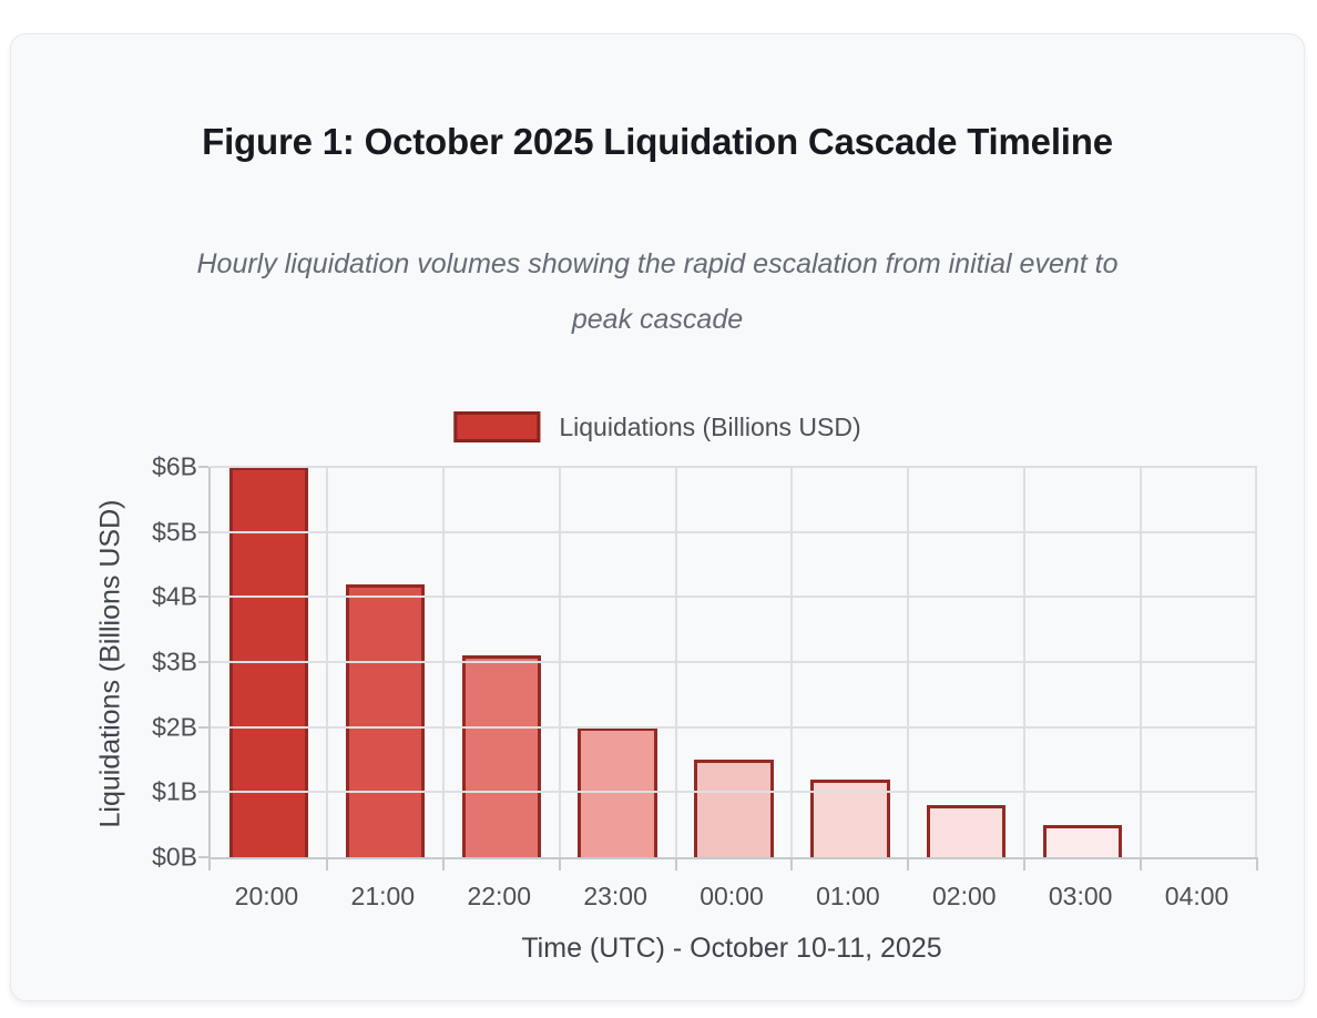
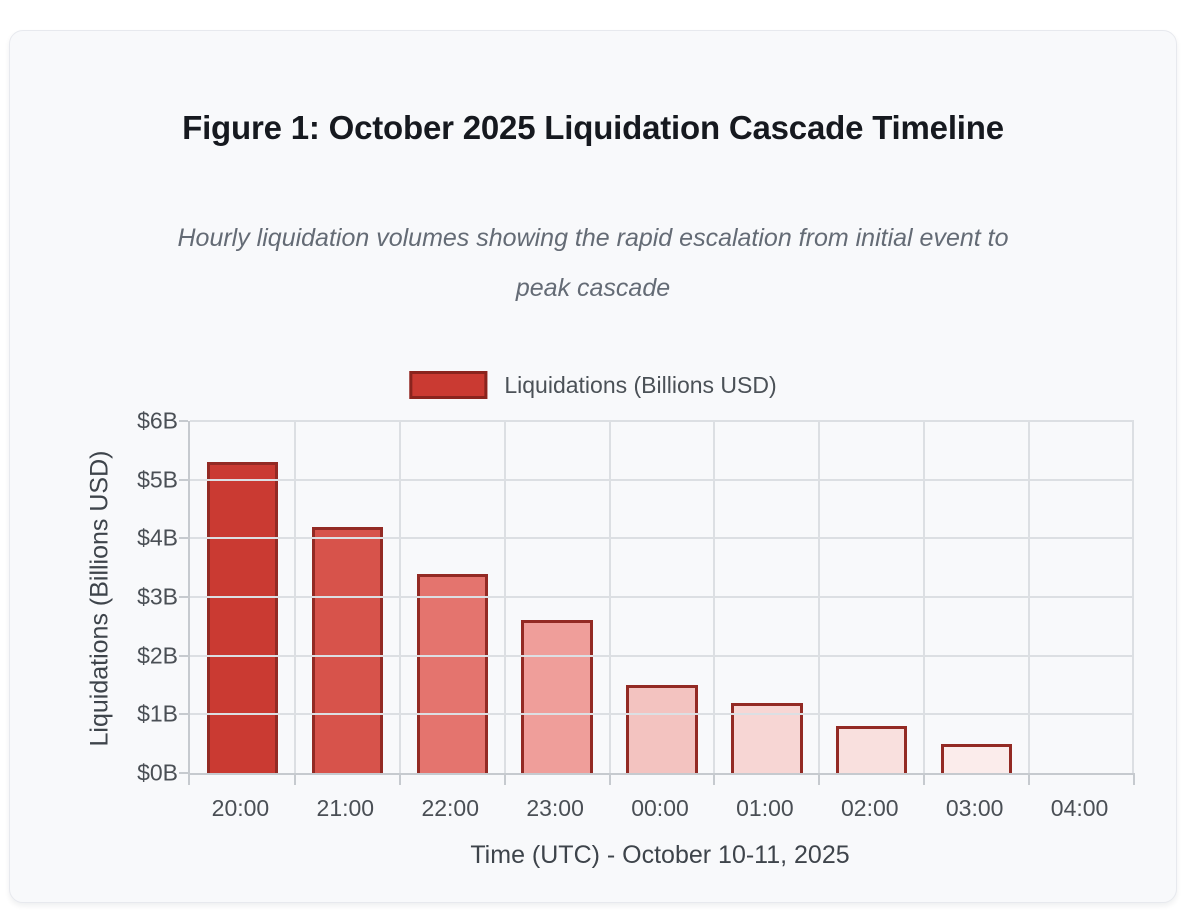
20:00: $6.0B -> $5.3B
22:00: $3.1B -> $3.4B
23:00: $2.0B -> $2.6B
